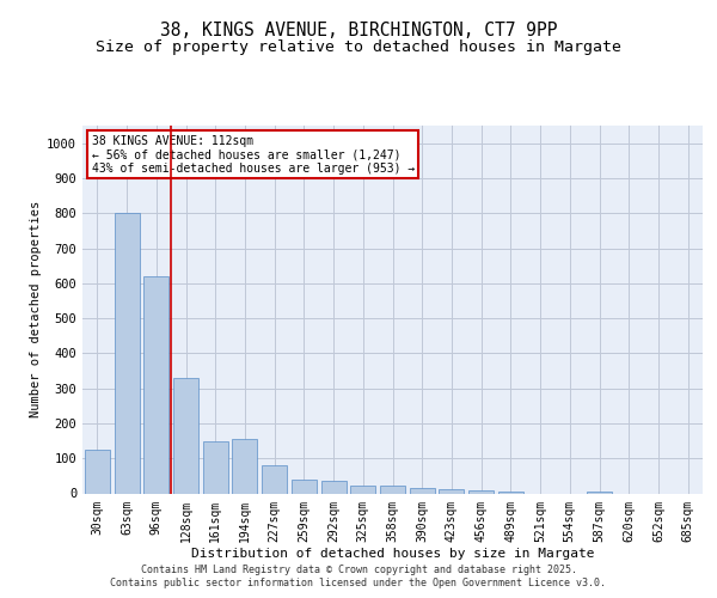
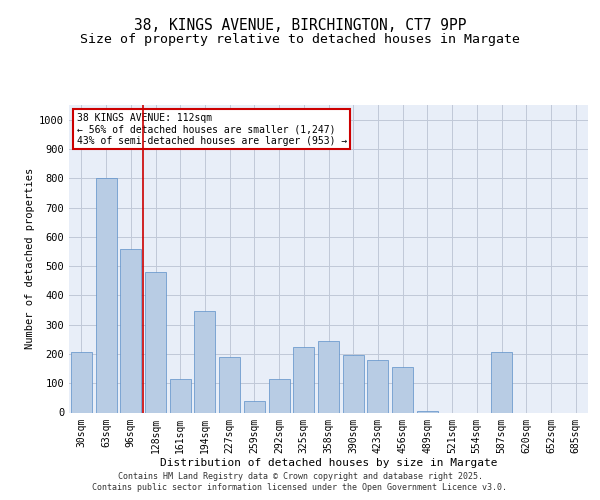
30sqm: 125 -> 205
96sqm: 620 -> 560
128sqm: 330 -> 480
161sqm: 150 -> 115
194sqm: 155 -> 345
227sqm: 80 -> 190
292sqm: 35 -> 115
325sqm: 22 -> 225
358sqm: 22 -> 245
390sqm: 15 -> 195
423sqm: 12 -> 180
456sqm: 10 -> 155
587sqm: 5 -> 205
